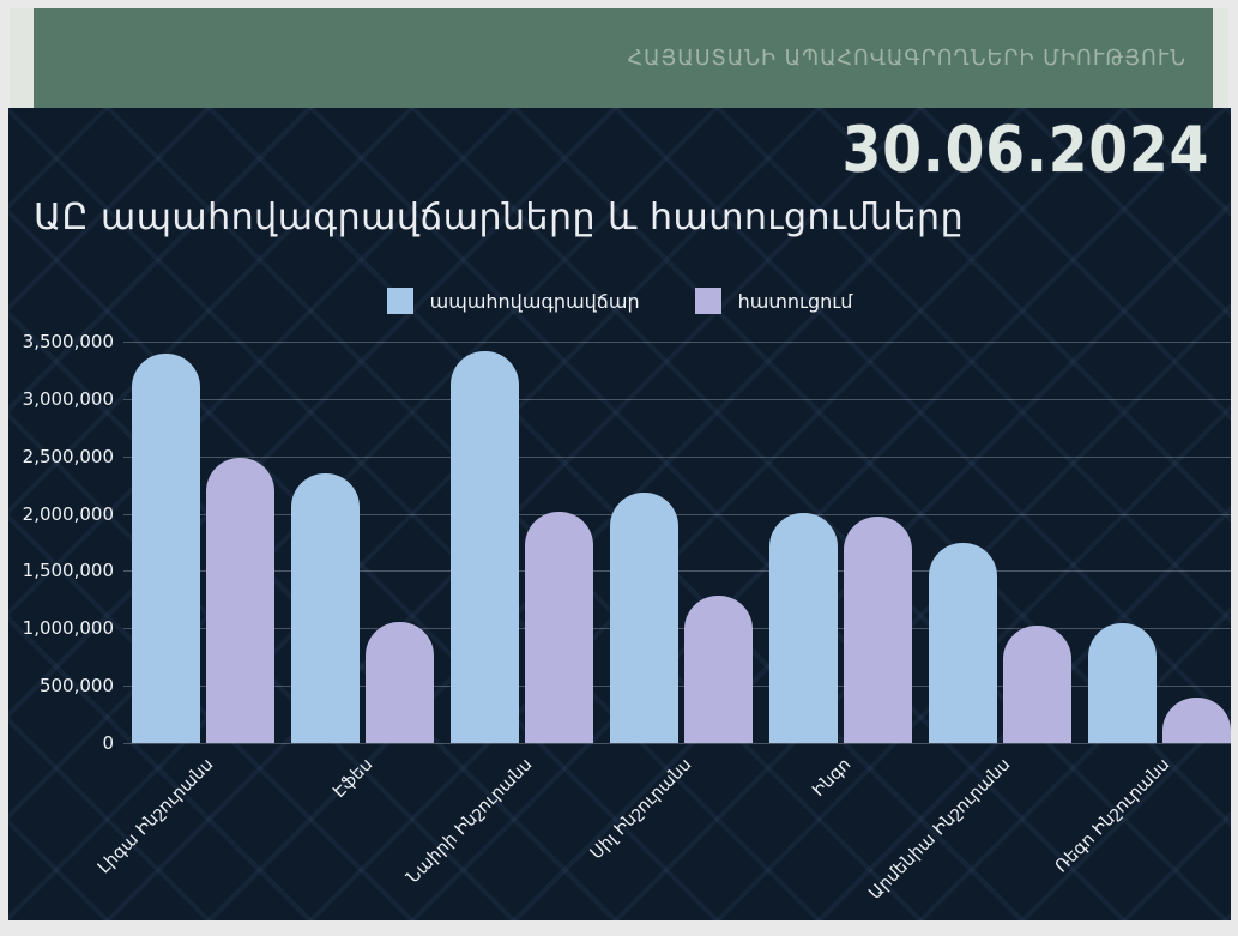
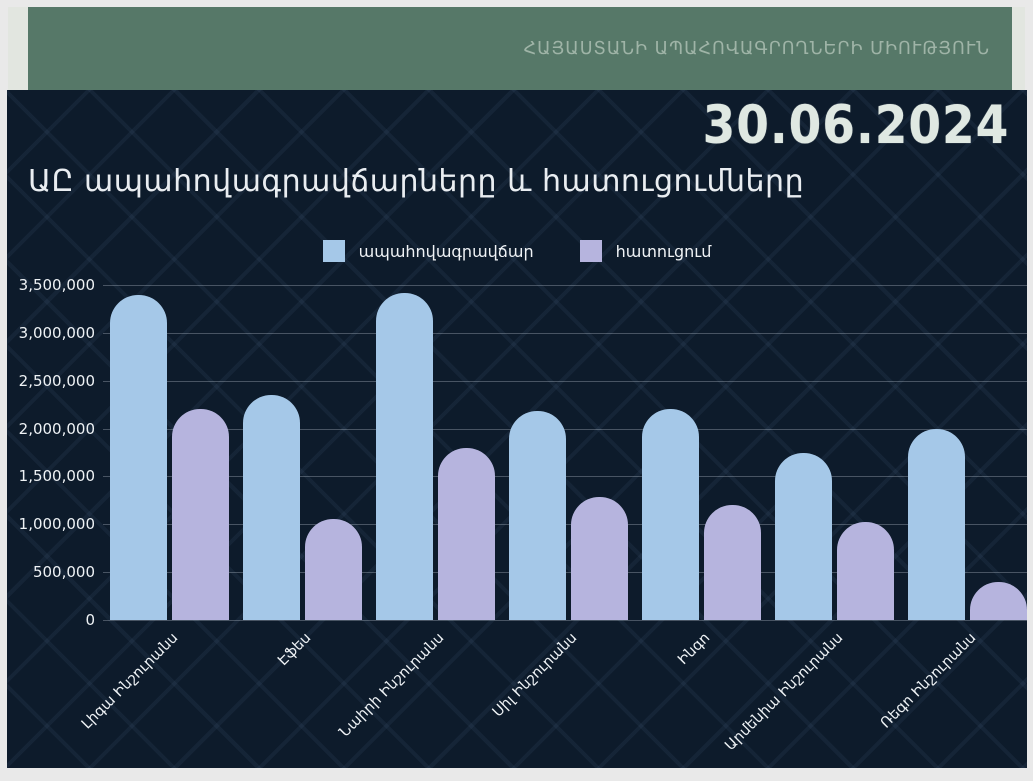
հատուցում/Լիգա Ինշուրանս: 2500000 -> 2200000
հատուցում/Նաիրի Ինշուրանս: 2000000 -> 1800000
ապահովագրավճար/Ինգո: 2000000 -> 2200000
հատուցում/Ինգո: 2000000 -> 1200000
ապահովագրավճար/Ռեգո Ինշուրանս: 1000000 -> 2000000
